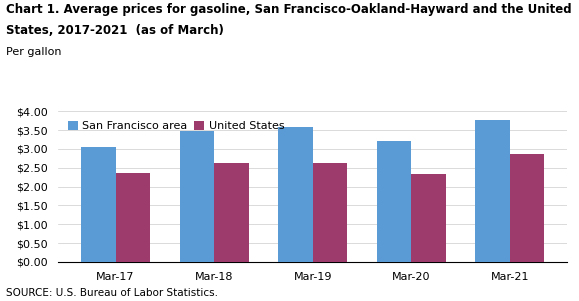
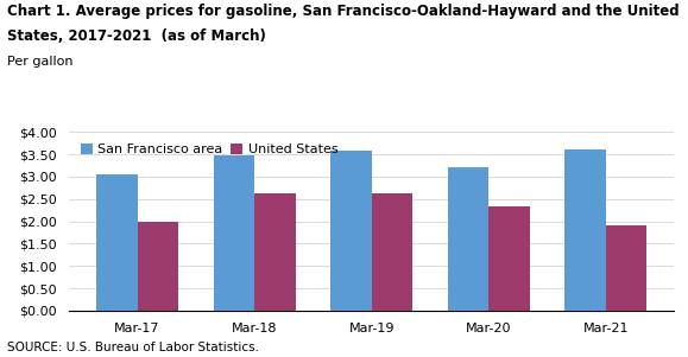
United States/Mar-17: $2.37 -> $2.00
San Francisco area/Mar-21: $3.78 -> $3.60
United States/Mar-21: $2.86 -> $1.90
